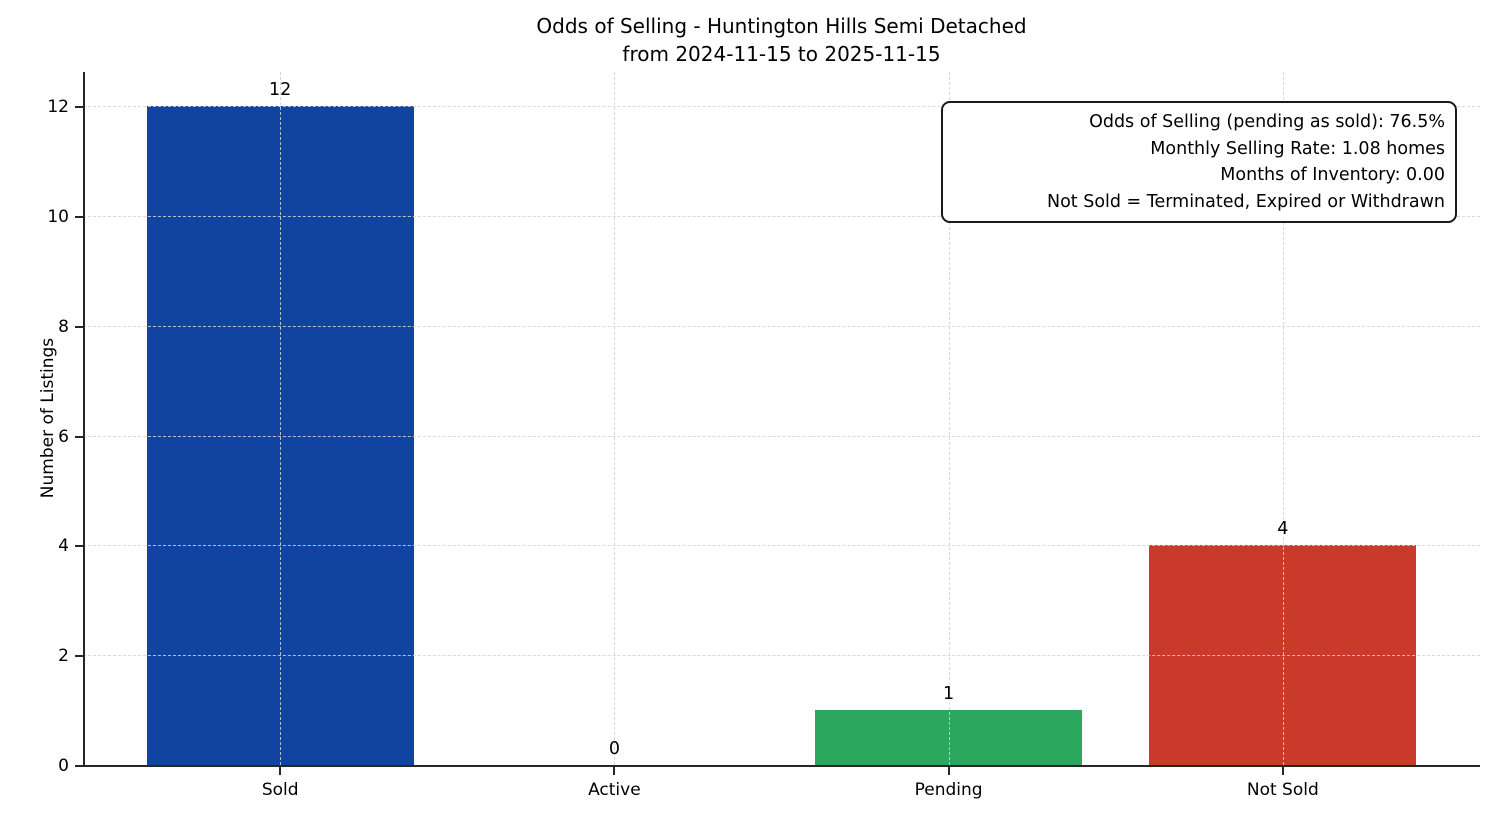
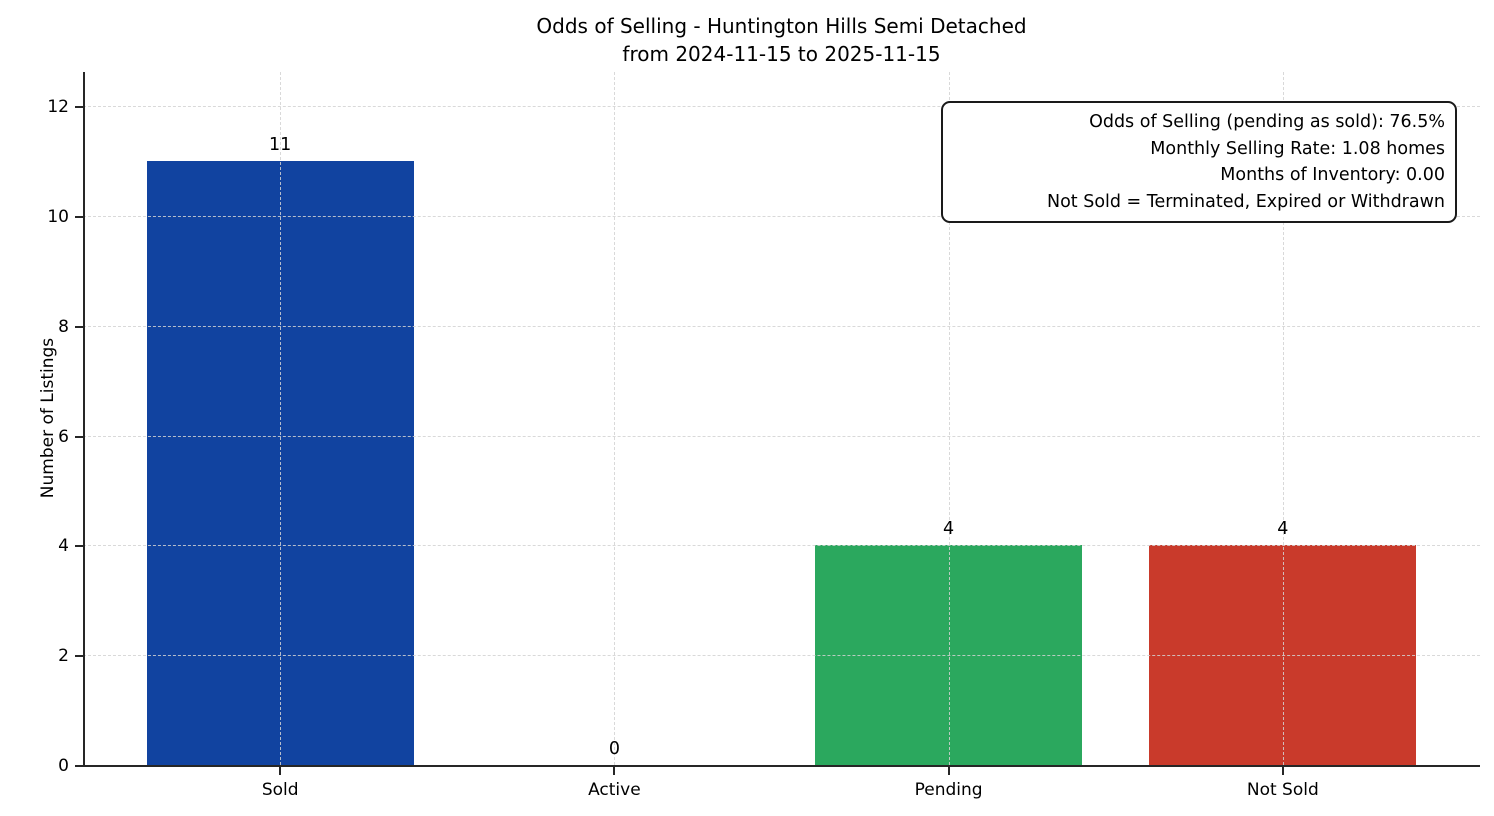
Sold: 12 -> 11
Pending: 1 -> 4
